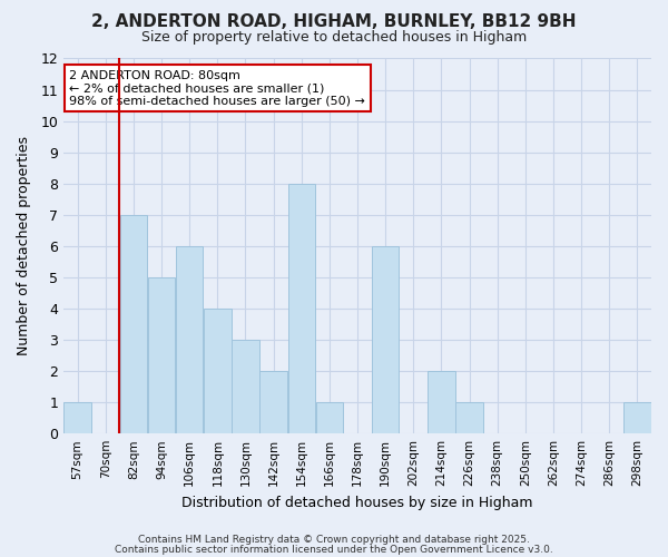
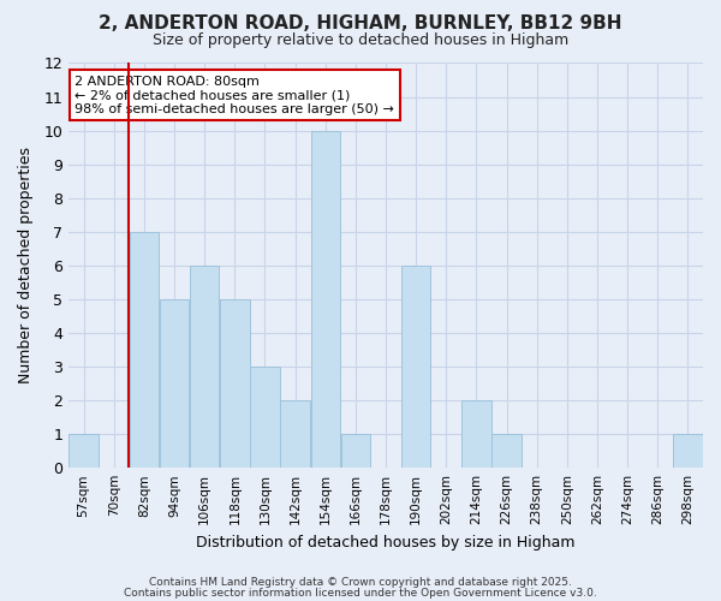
118sqm: 4 -> 5
154sqm: 8 -> 10
